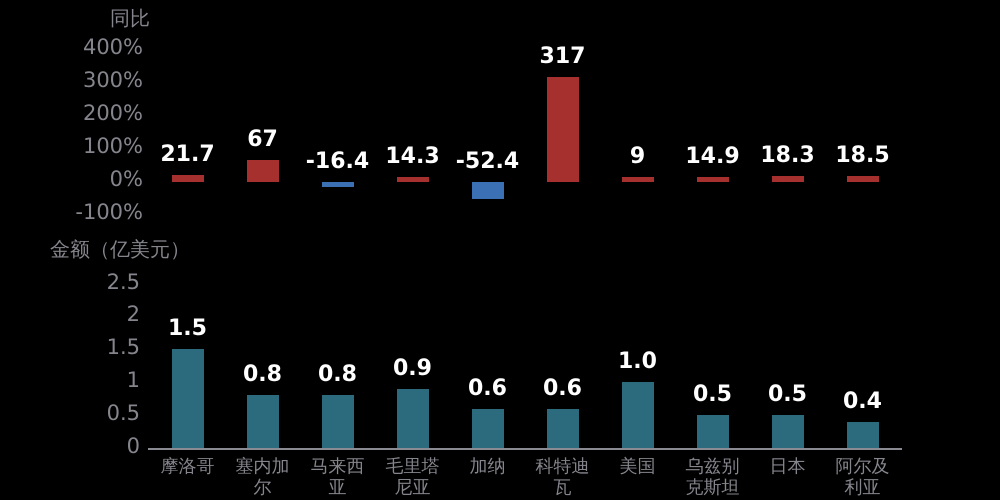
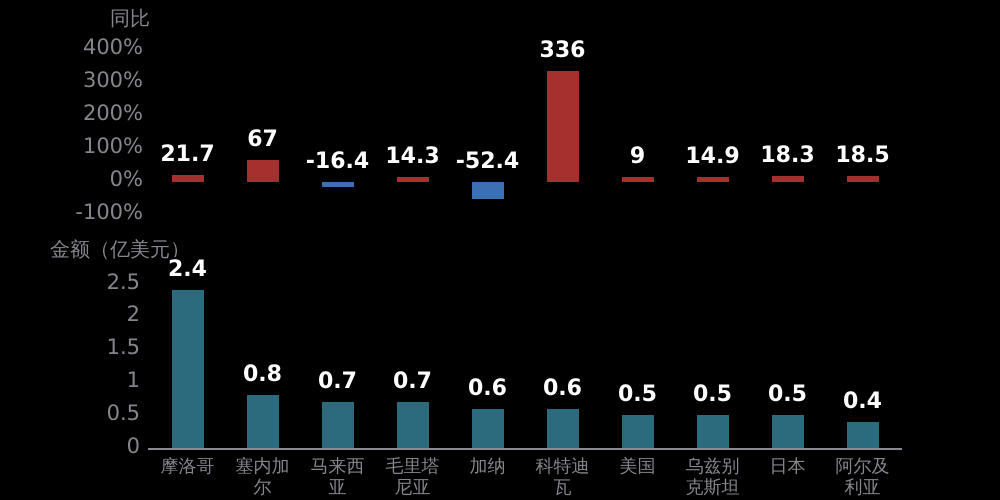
同比/科特迪瓦: 317 -> 336
金额（亿美元）/摩洛哥: 1.5 -> 2.4
金额（亿美元）/马来西亚: 0.8 -> 0.7
金额（亿美元）/毛里塔尼亚: 0.9 -> 0.7
金额（亿美元）/美国: 1.0 -> 0.5
